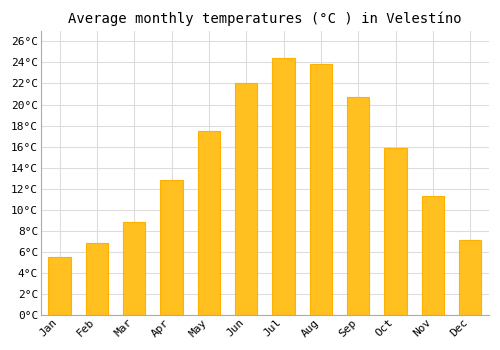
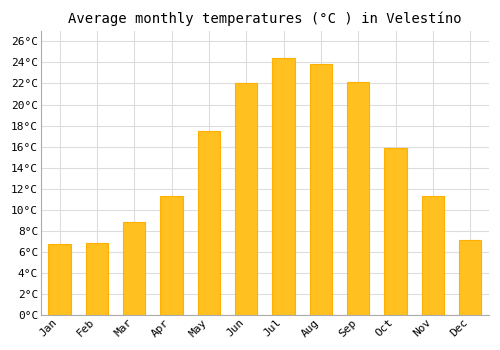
Jan: 5.5°C -> 6.7°C
Apr: 12.8°C -> 11.3°C
Sep: 20.7°C -> 22.1°C
